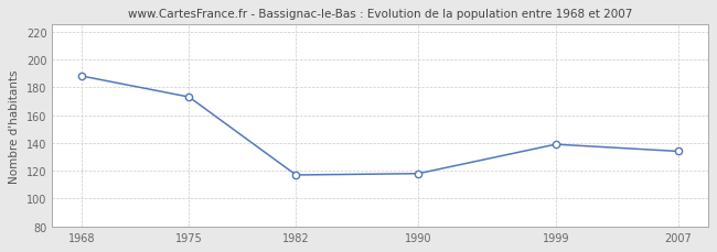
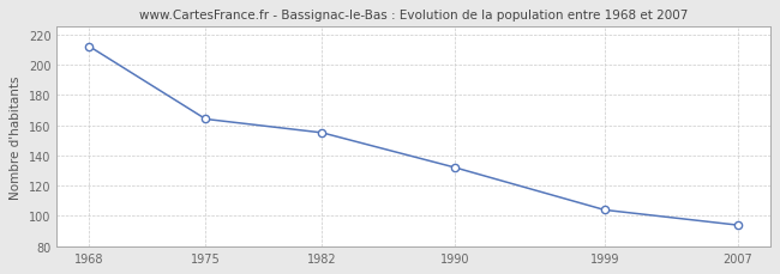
1968: 188 -> 212
1975: 173 -> 164
1982: 117 -> 155
1990: 118 -> 132
1999: 139 -> 104
2007: 134 -> 94
